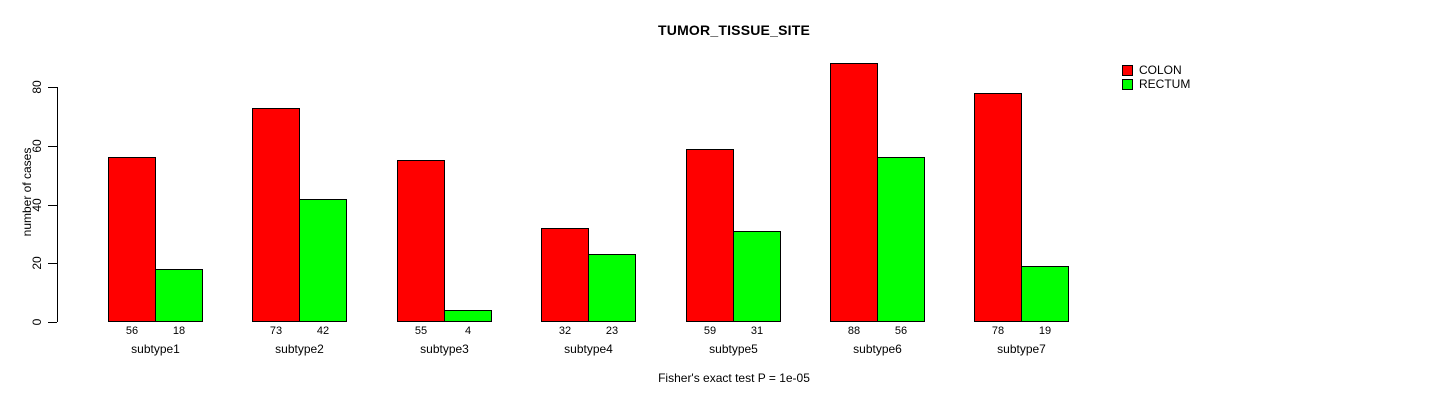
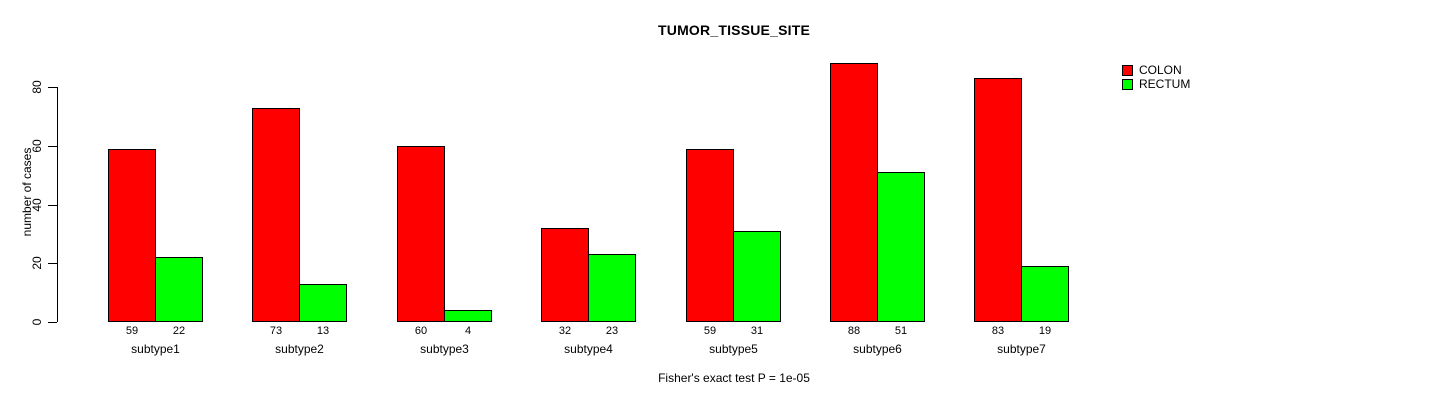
COLON/subtype1: 56 -> 59
RECTUM/subtype1: 18 -> 22
RECTUM/subtype2: 42 -> 13
COLON/subtype3: 55 -> 60
RECTUM/subtype6: 56 -> 51
COLON/subtype7: 78 -> 83
